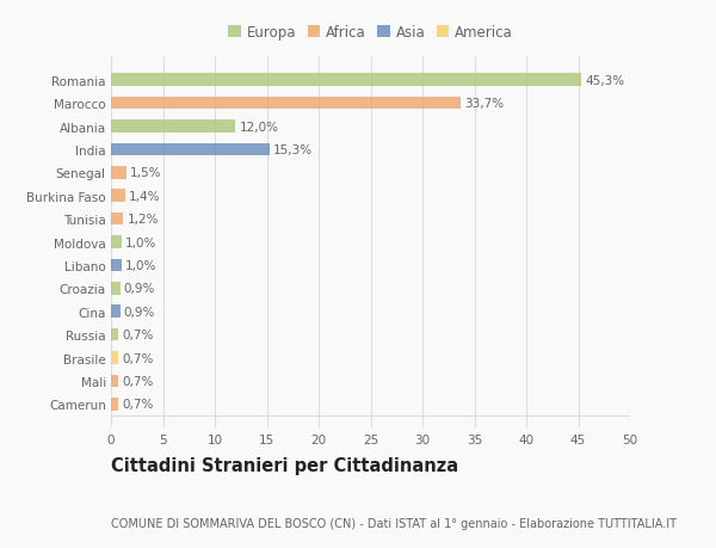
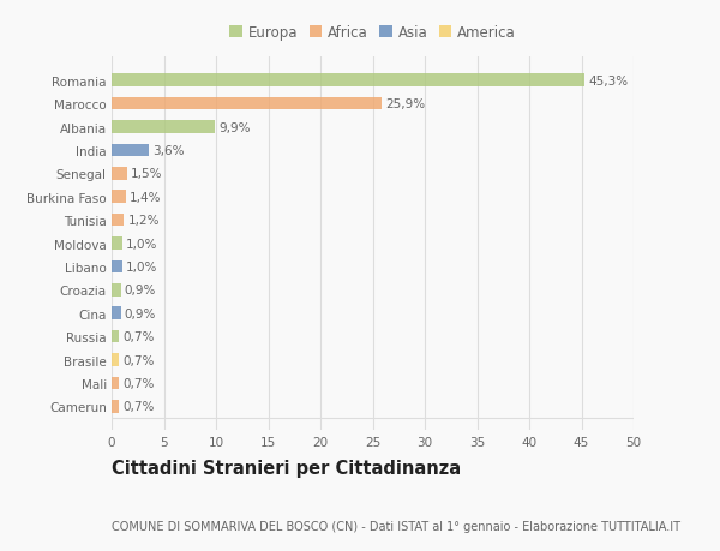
Marocco: 33,7% -> 25,9%
Albania: 12,0% -> 9,9%
India: 15,3% -> 3,6%
